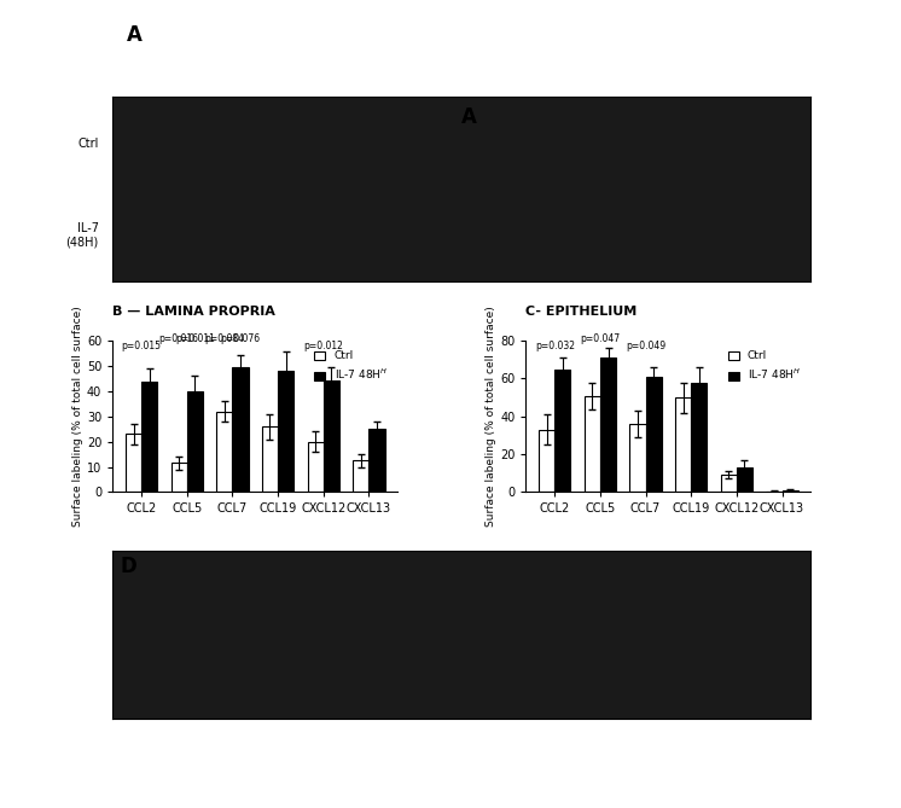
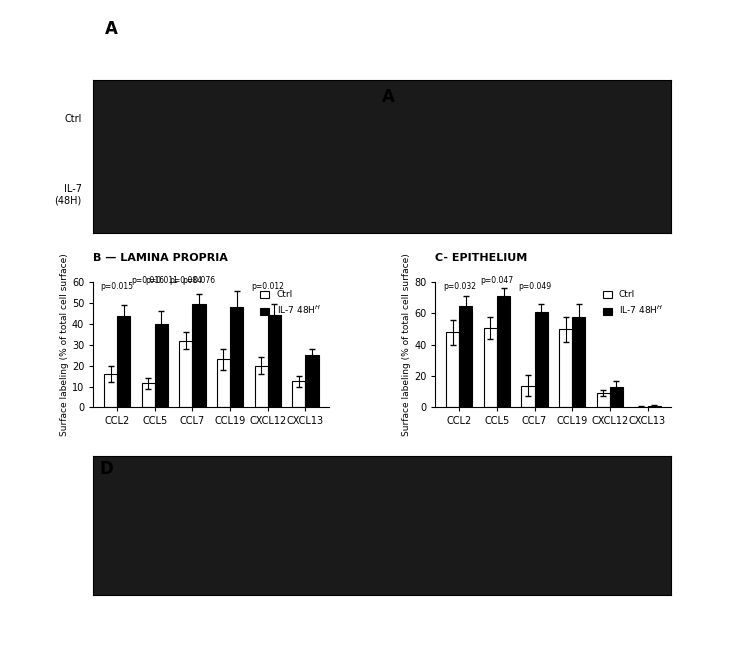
B — LAMINA PROPRIA/Ctrl/CCL2: 23.0 -> 16.0
B — LAMINA PROPRIA/Ctrl/CCL19: 26.0 -> 23.0
C- EPITHELIUM/Ctrl/CCL2: 33 -> 48
C- EPITHELIUM/Ctrl/CCL7: 36 -> 14
